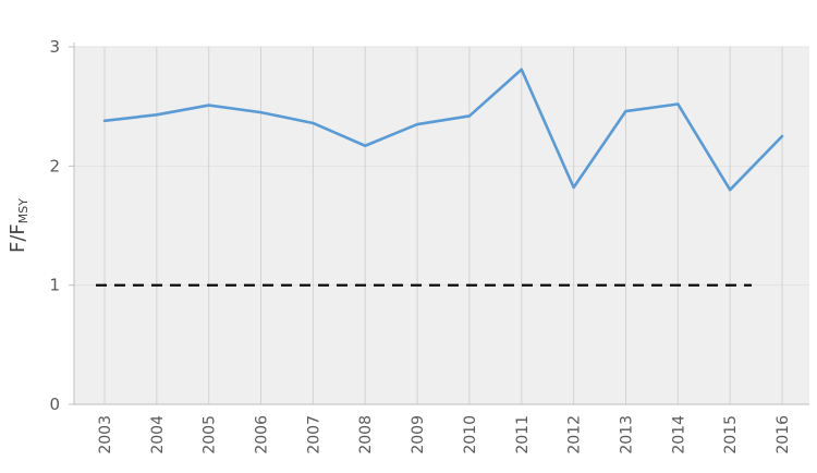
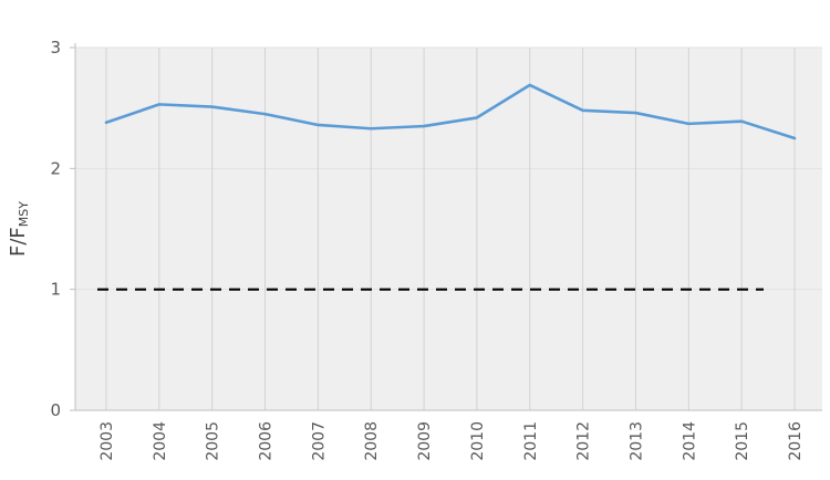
2004: 2.43 -> 2.53
2008: 2.17 -> 2.33
2011: 2.81 -> 2.69
2012: 1.82 -> 2.48
2014: 2.52 -> 2.37
2015: 1.80 -> 2.39
